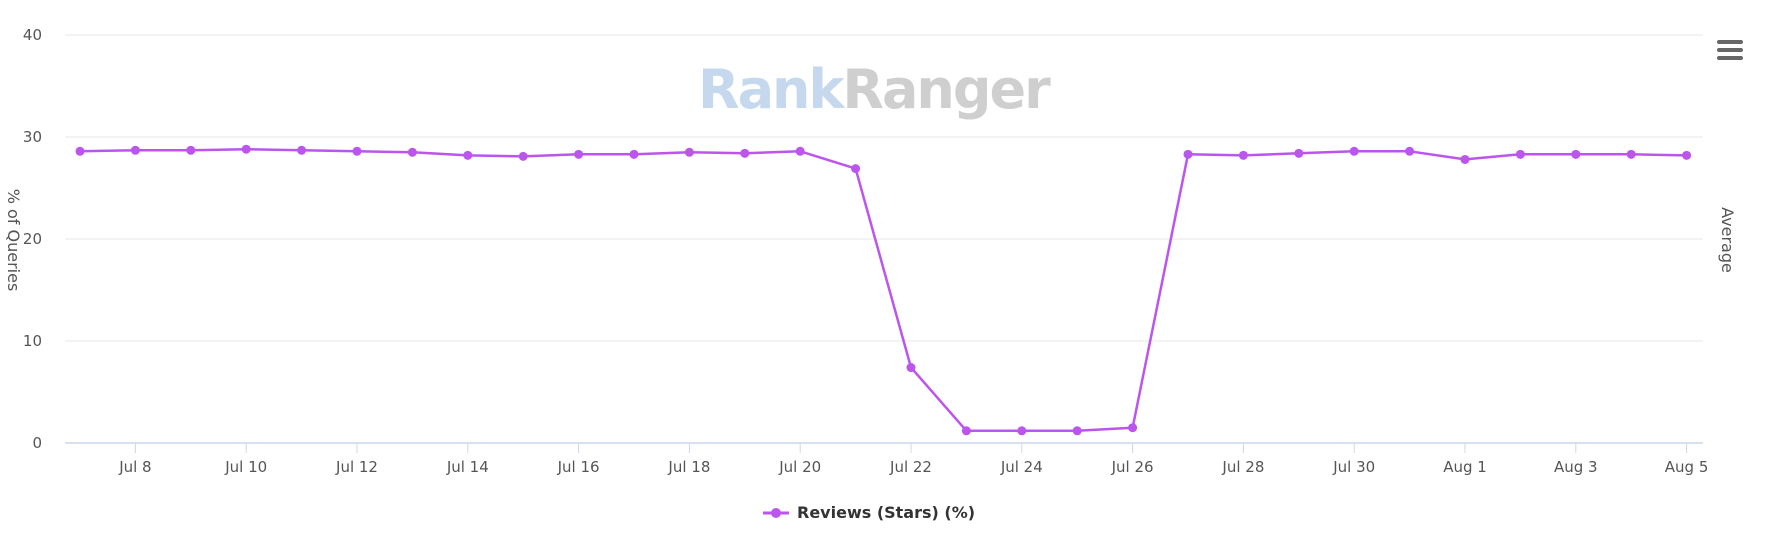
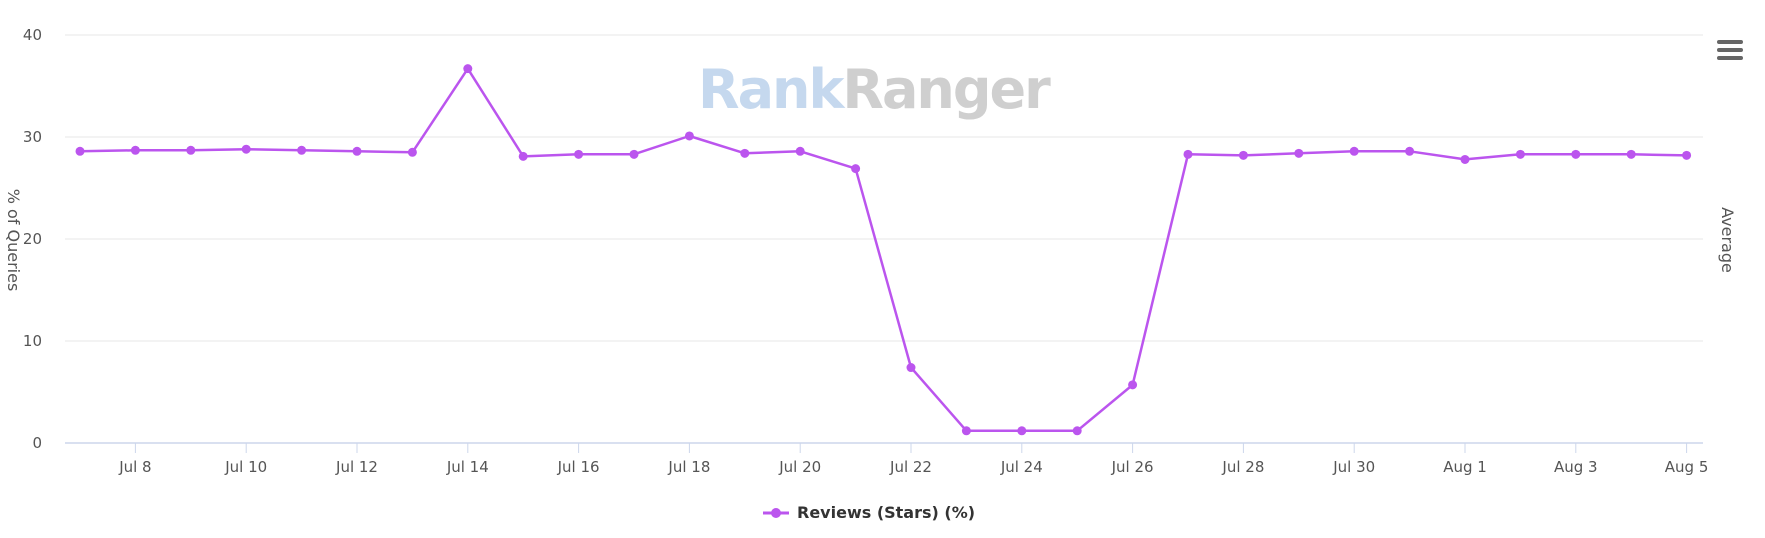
Jul 14: 28.2 -> 36.7
Jul 18: 28.5 -> 30.1
Jul 26: 1.5 -> 5.7
